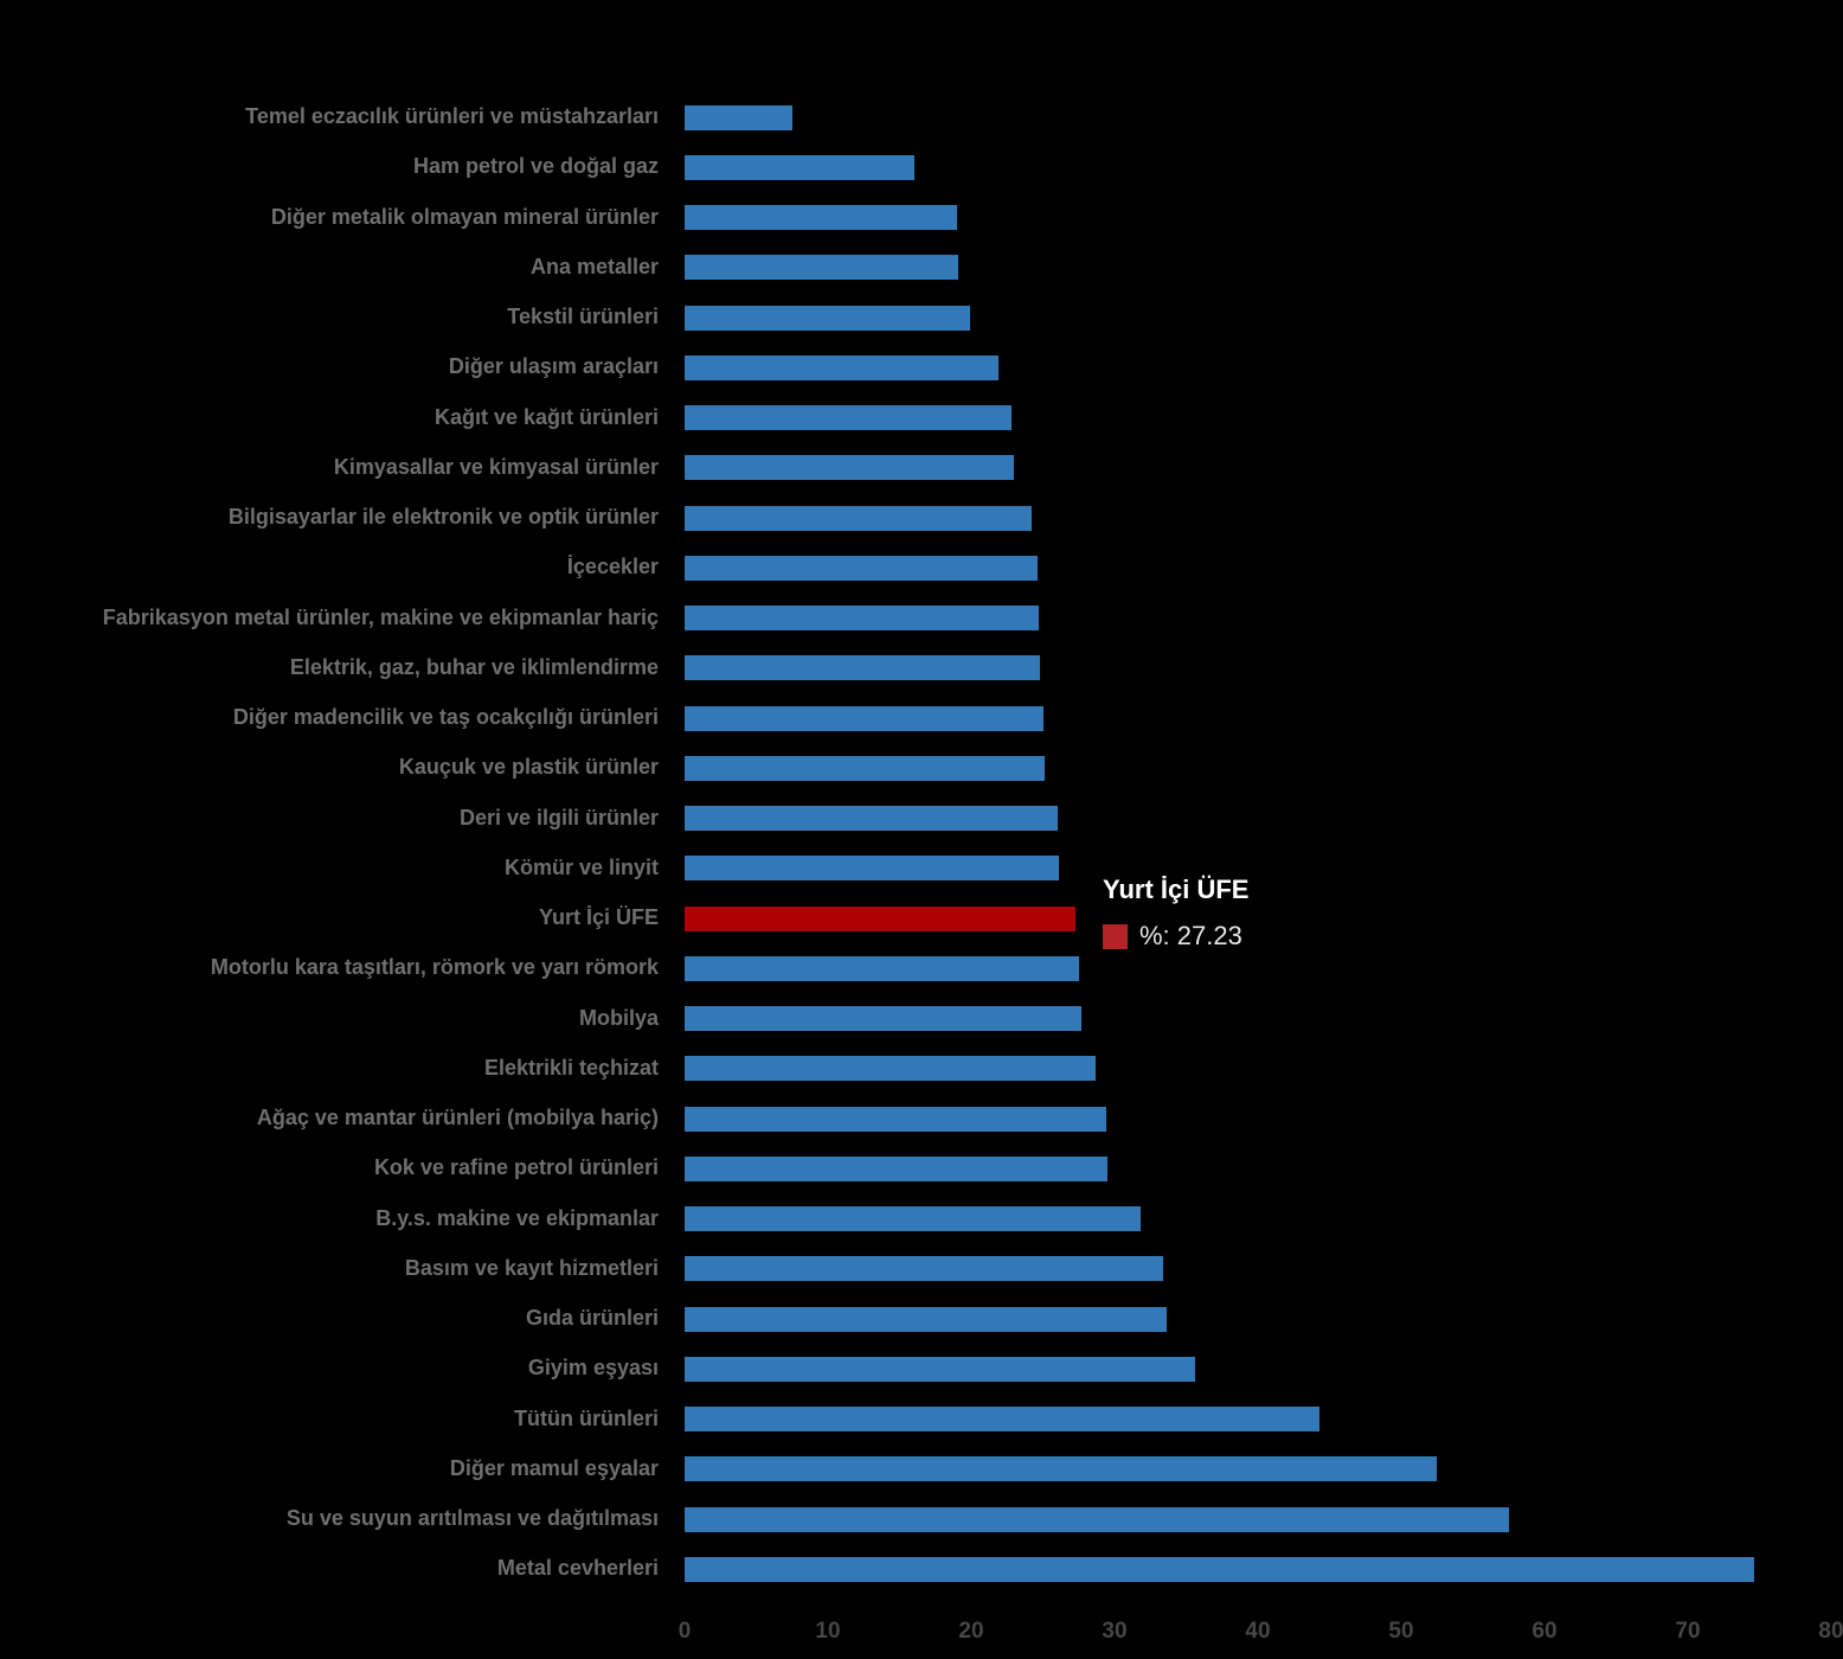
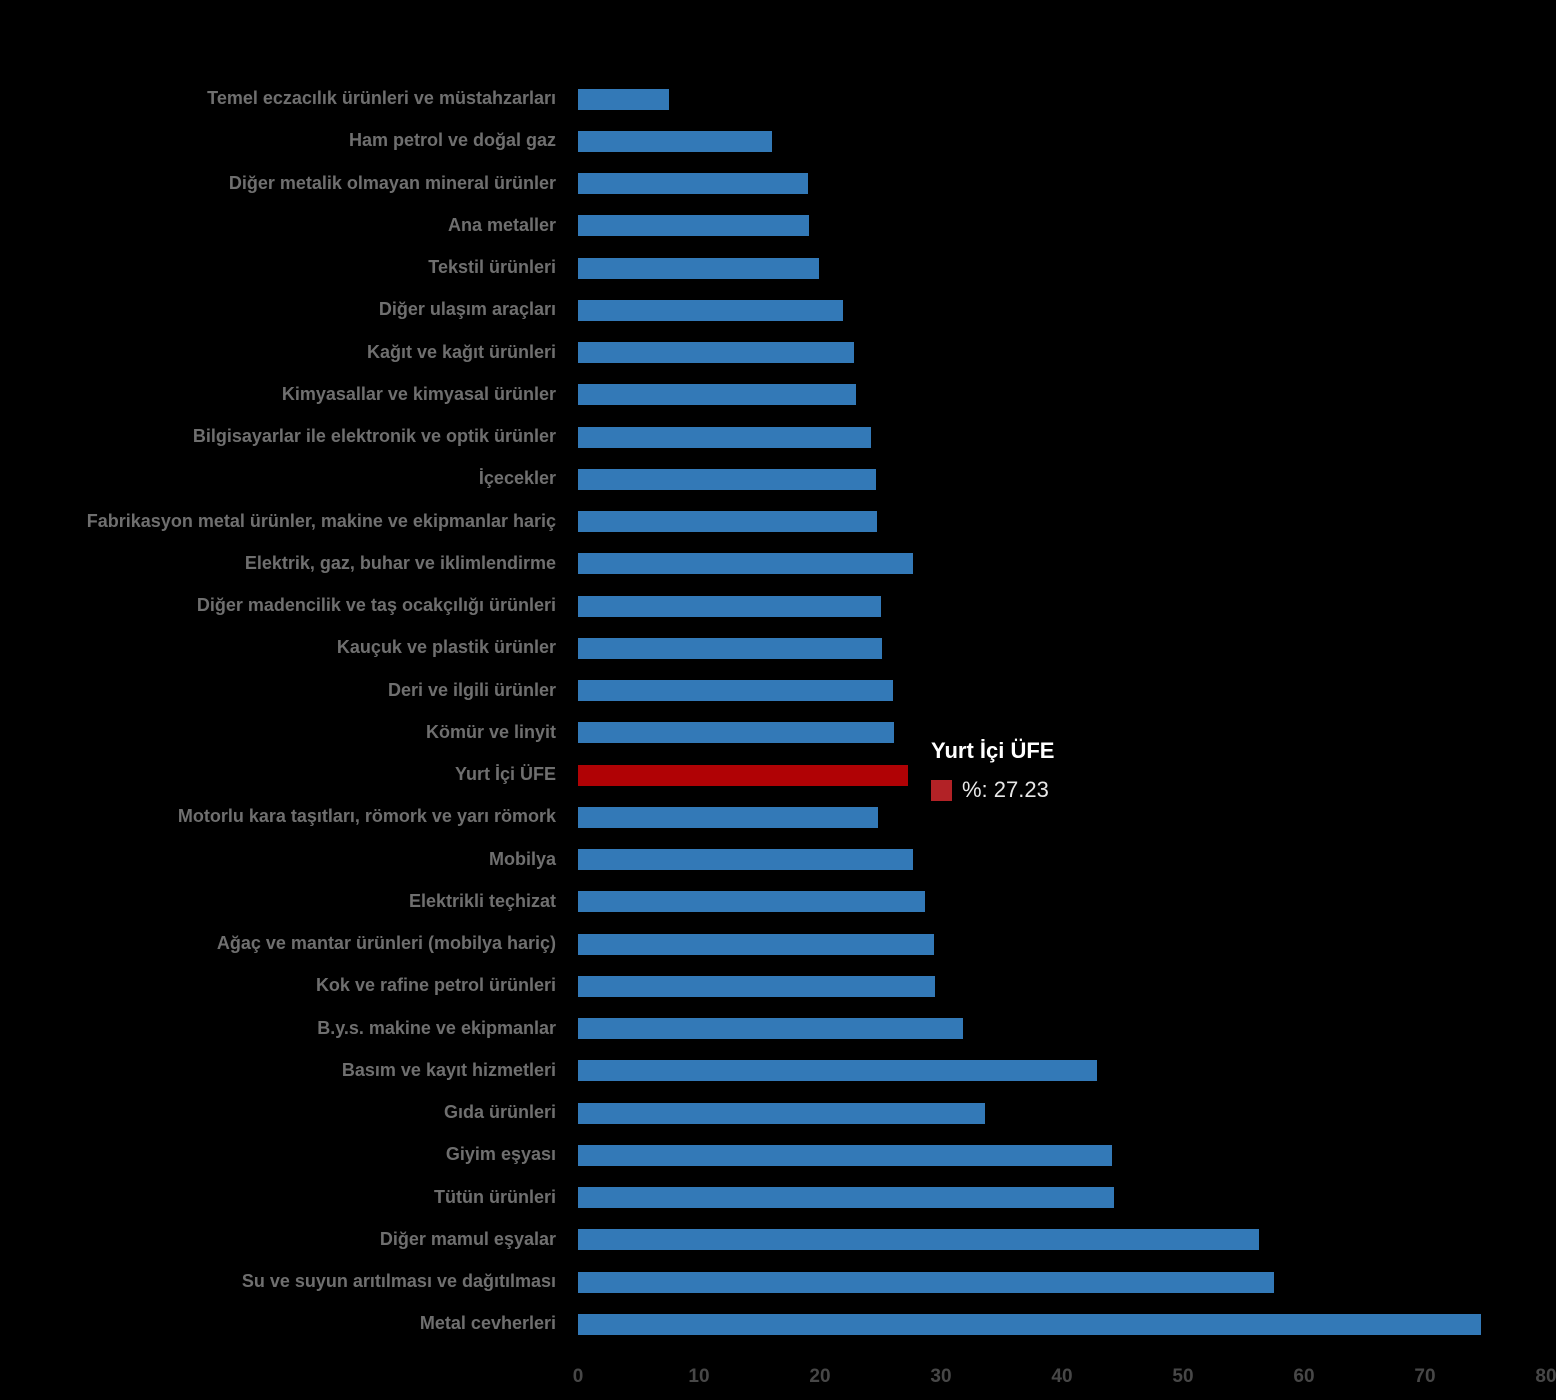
Elektrik, gaz, buhar ve iklimlendirme: 24.8 -> 27.7
Motorlu kara taşıtları, römork ve yarı römork: 27.5 -> 24.8
Basım ve kayıt hizmetleri: 33.4 -> 42.9
Giyim eşyası: 35.6 -> 44.1
Diğer mamul eşyalar: 52.5 -> 56.3
